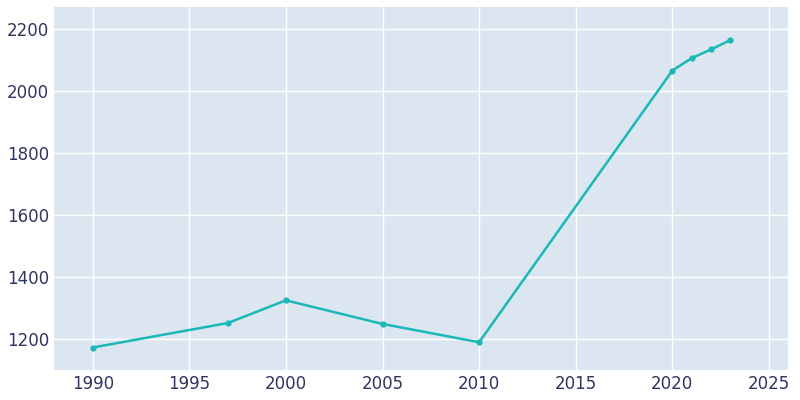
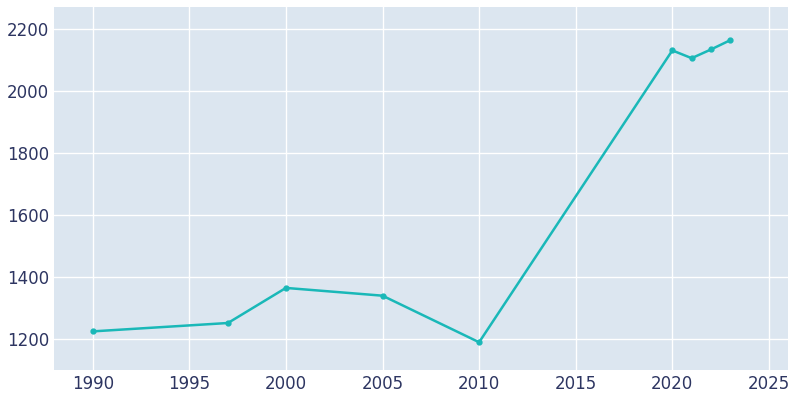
1990: 1173 -> 1225
2000: 1325 -> 1365
2005: 1249 -> 1340
2020: 2065 -> 2130
